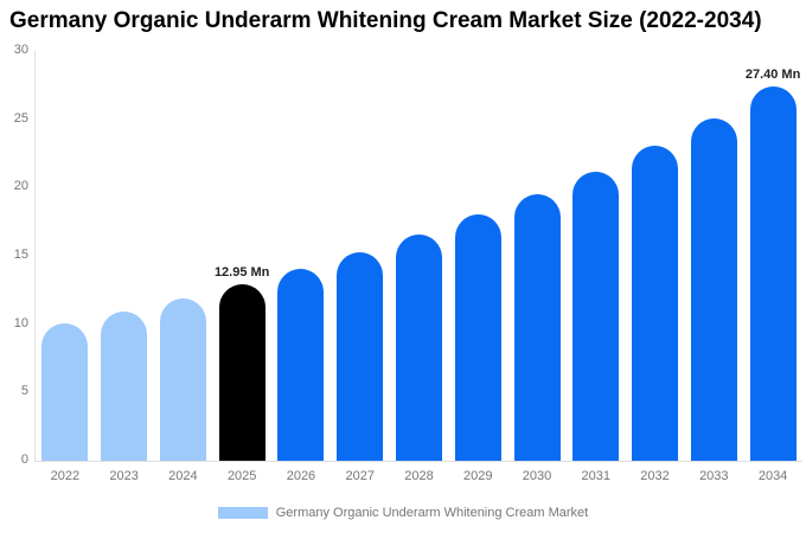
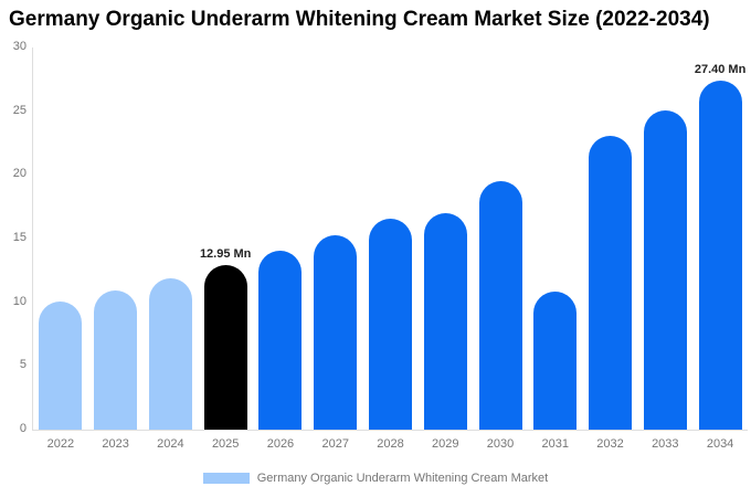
2029: 18.0 -> 17.0
2031: 21.2 -> 10.8
